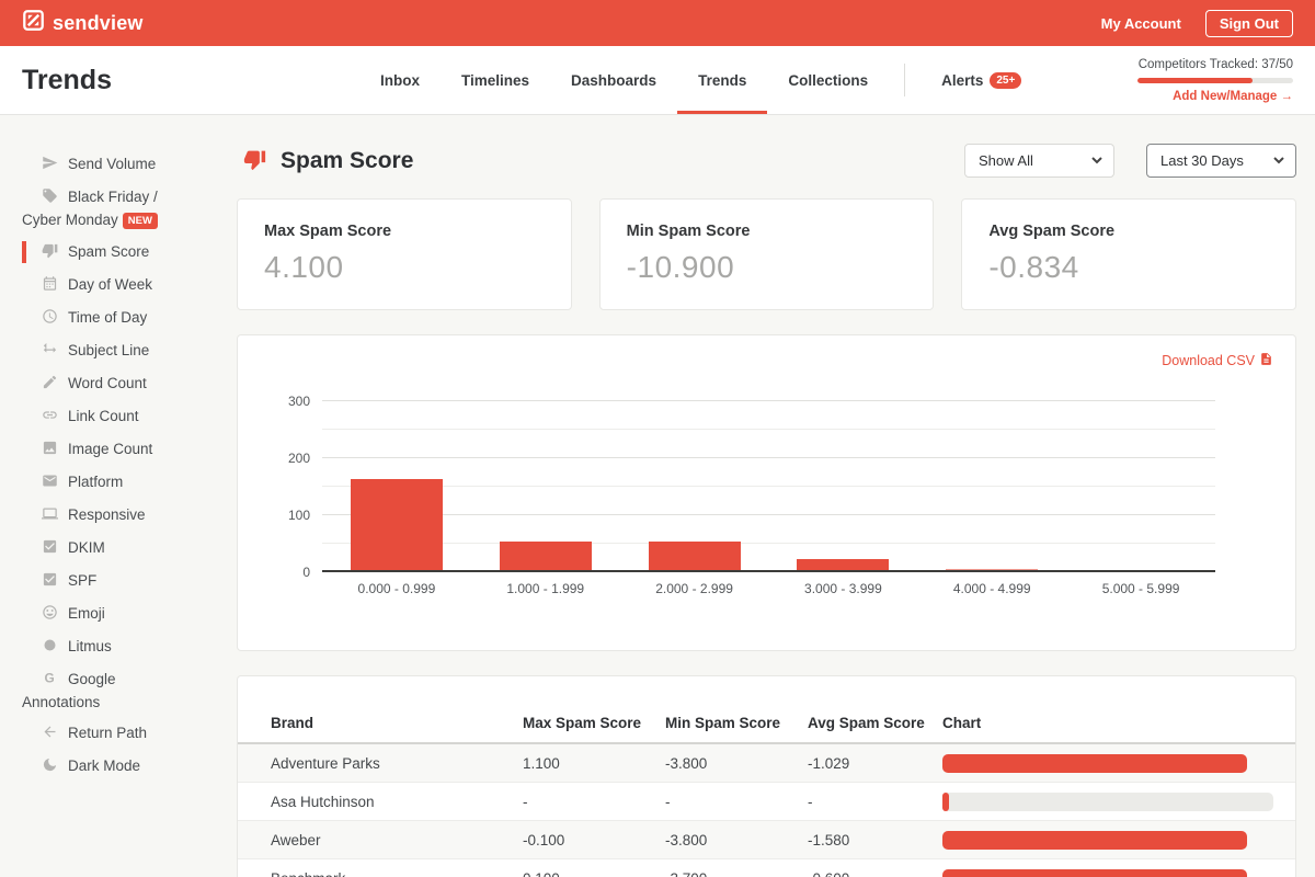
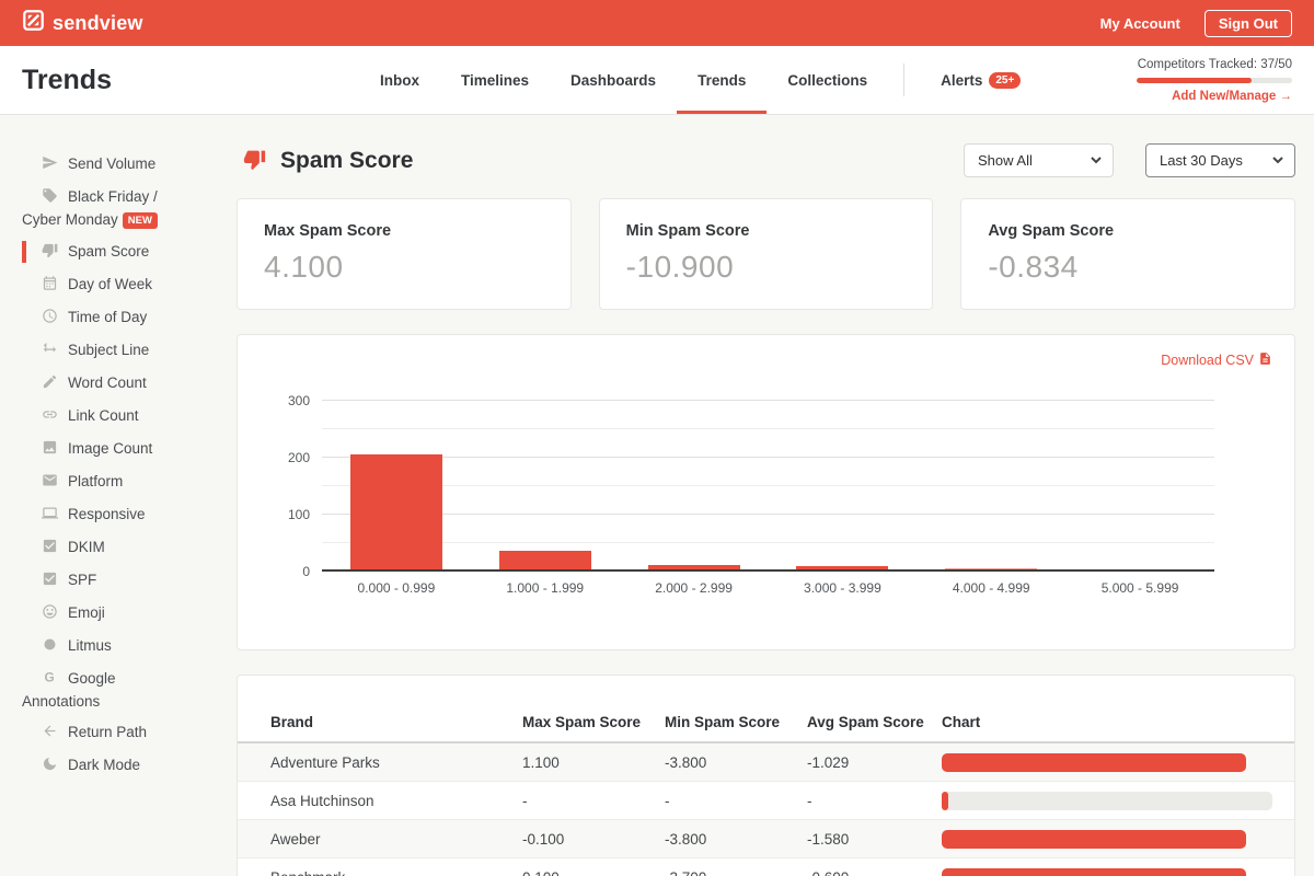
0.000 - 0.999: 160 -> 200
1.000 - 1.999: 50 -> 30
2.000 - 2.999: 50 -> 10
3.000 - 3.999: 20 -> 10
